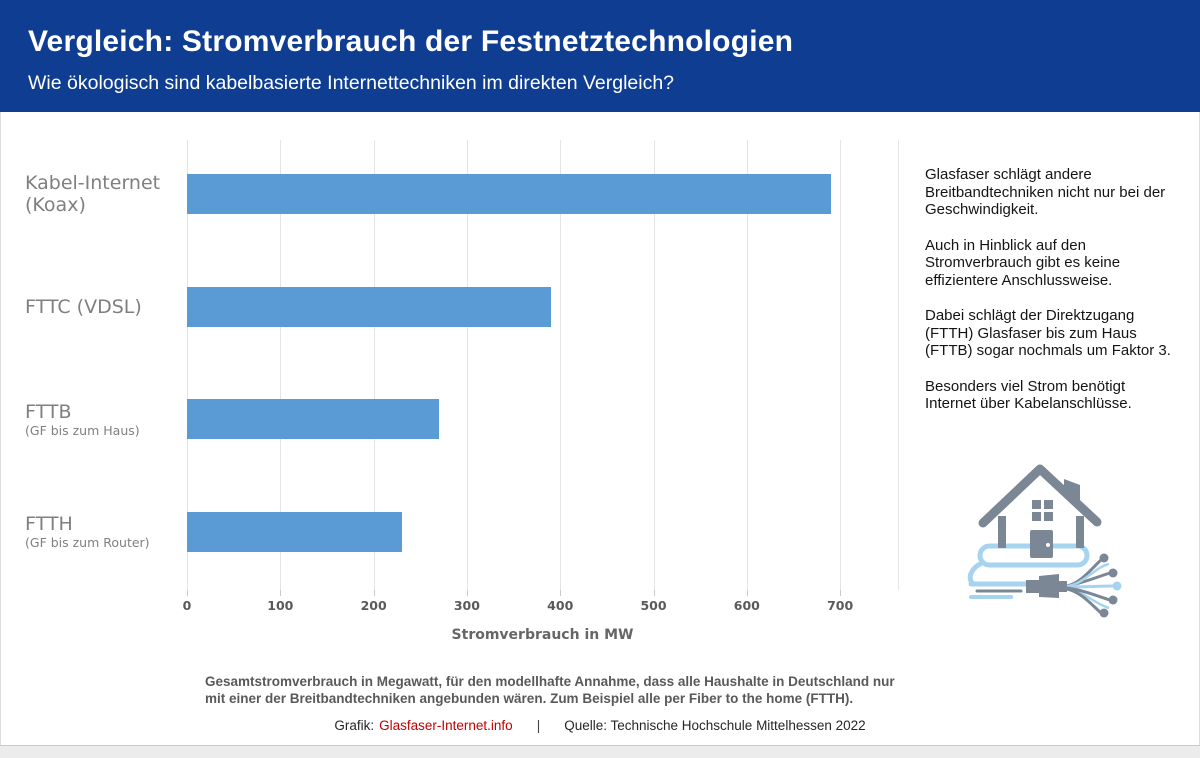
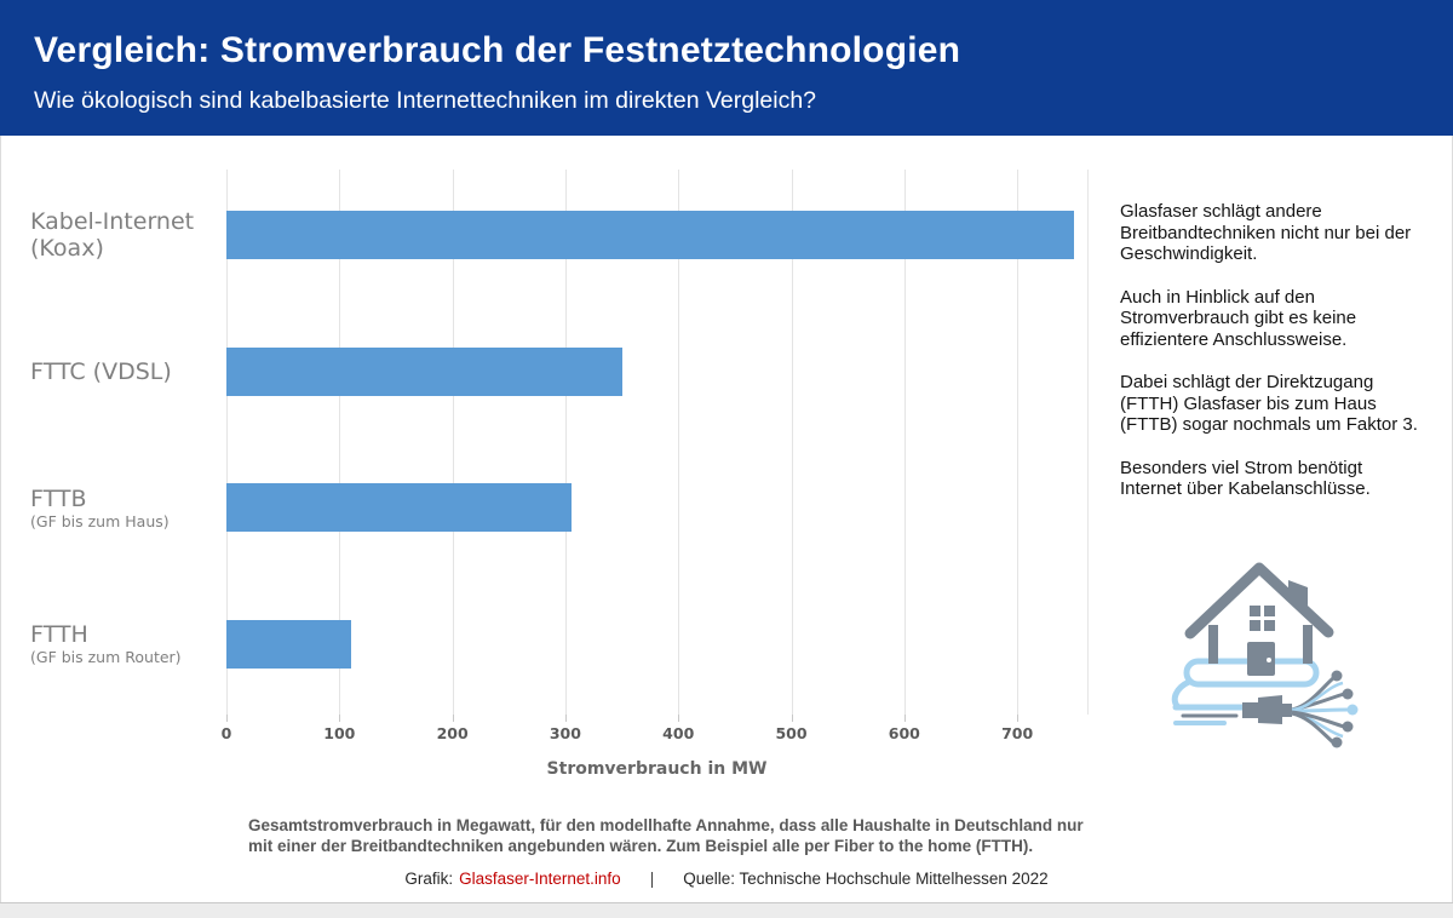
Kabel-Internet (Koax): 690 -> 750
FTTC (VDSL): 390 -> 350
FTTB (GF bis zum Haus): 270 -> 300
FTTH (GF bis zum Router): 230 -> 110
